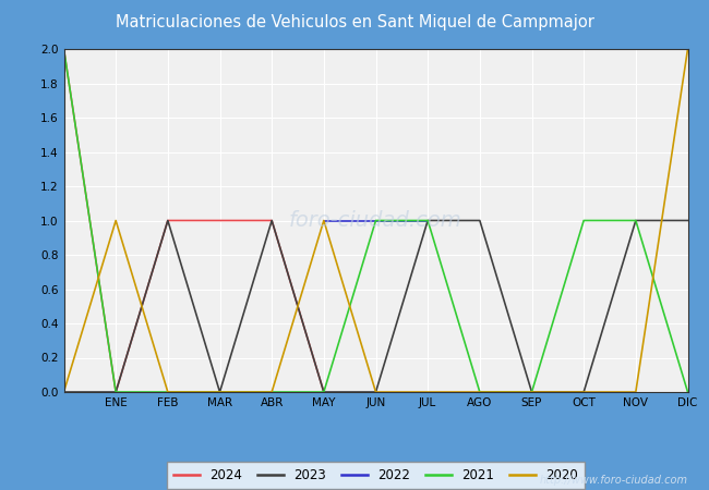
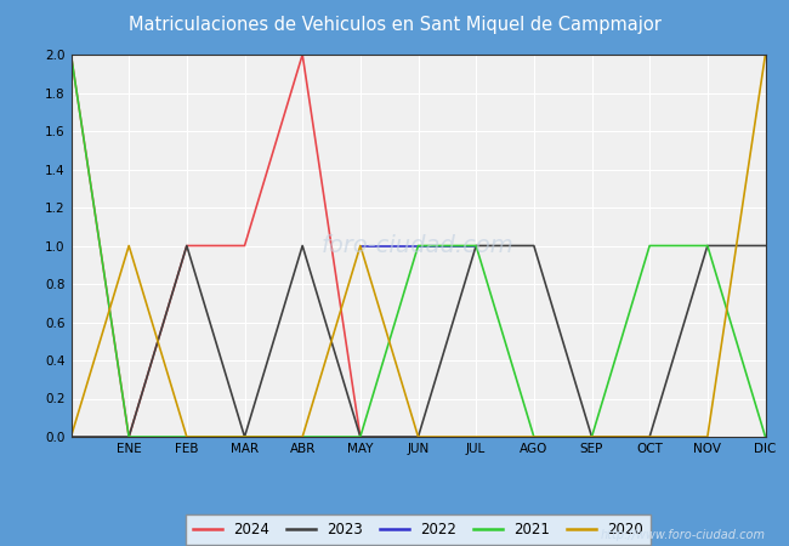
2024/ABR: 1 -> 2
